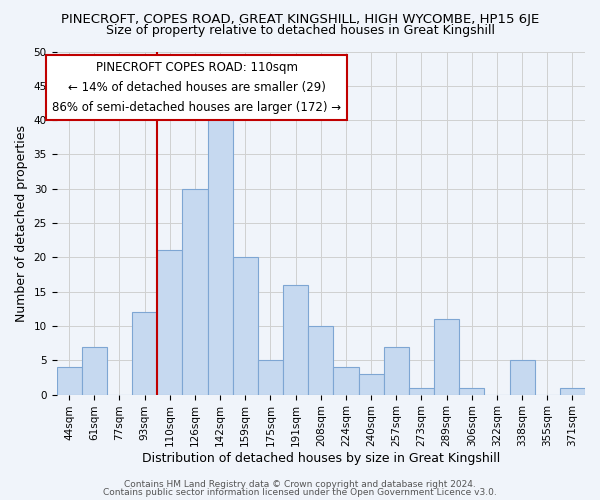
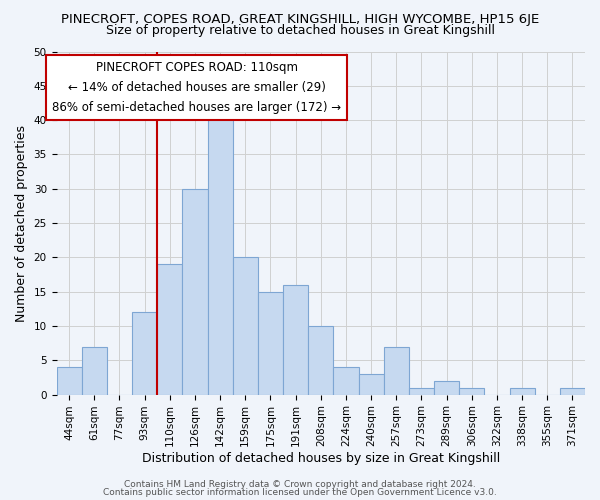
110sqm: 21 -> 19
175sqm: 5 -> 15
289sqm: 11 -> 2
338sqm: 5 -> 1
